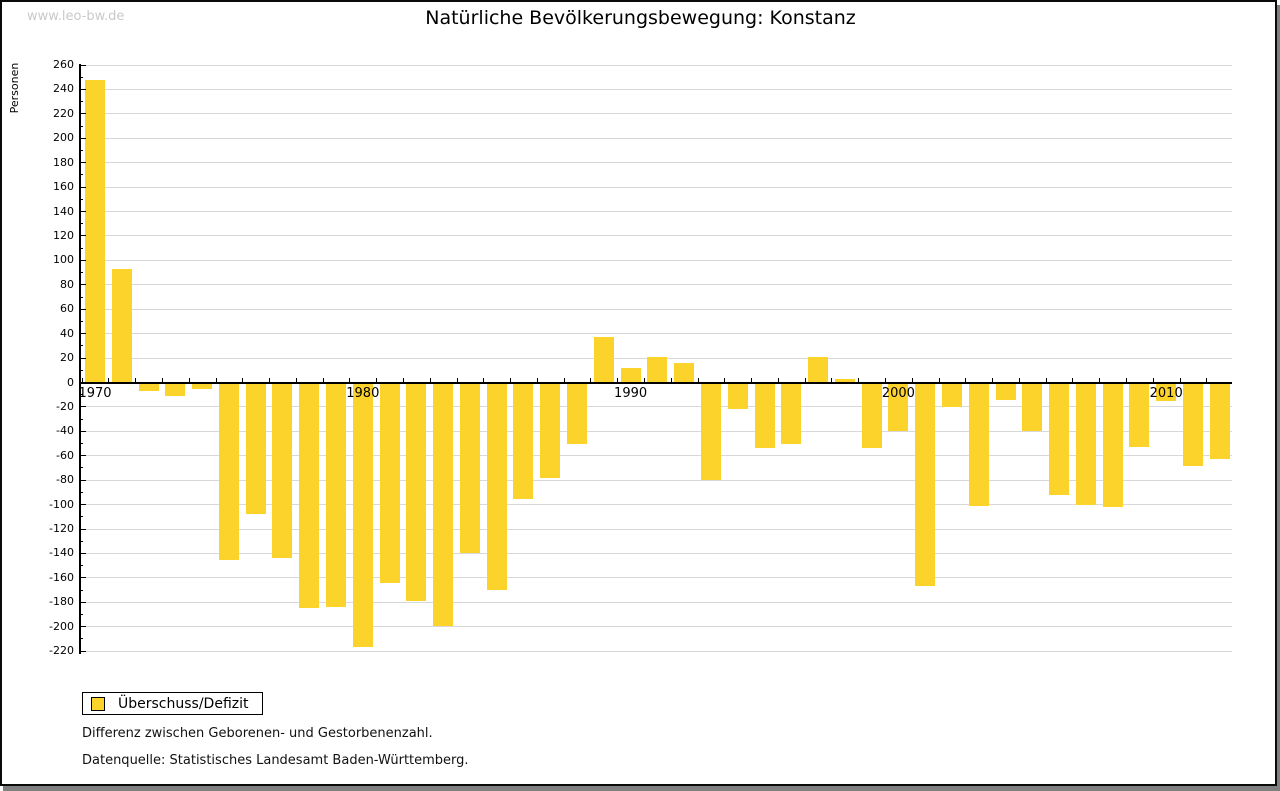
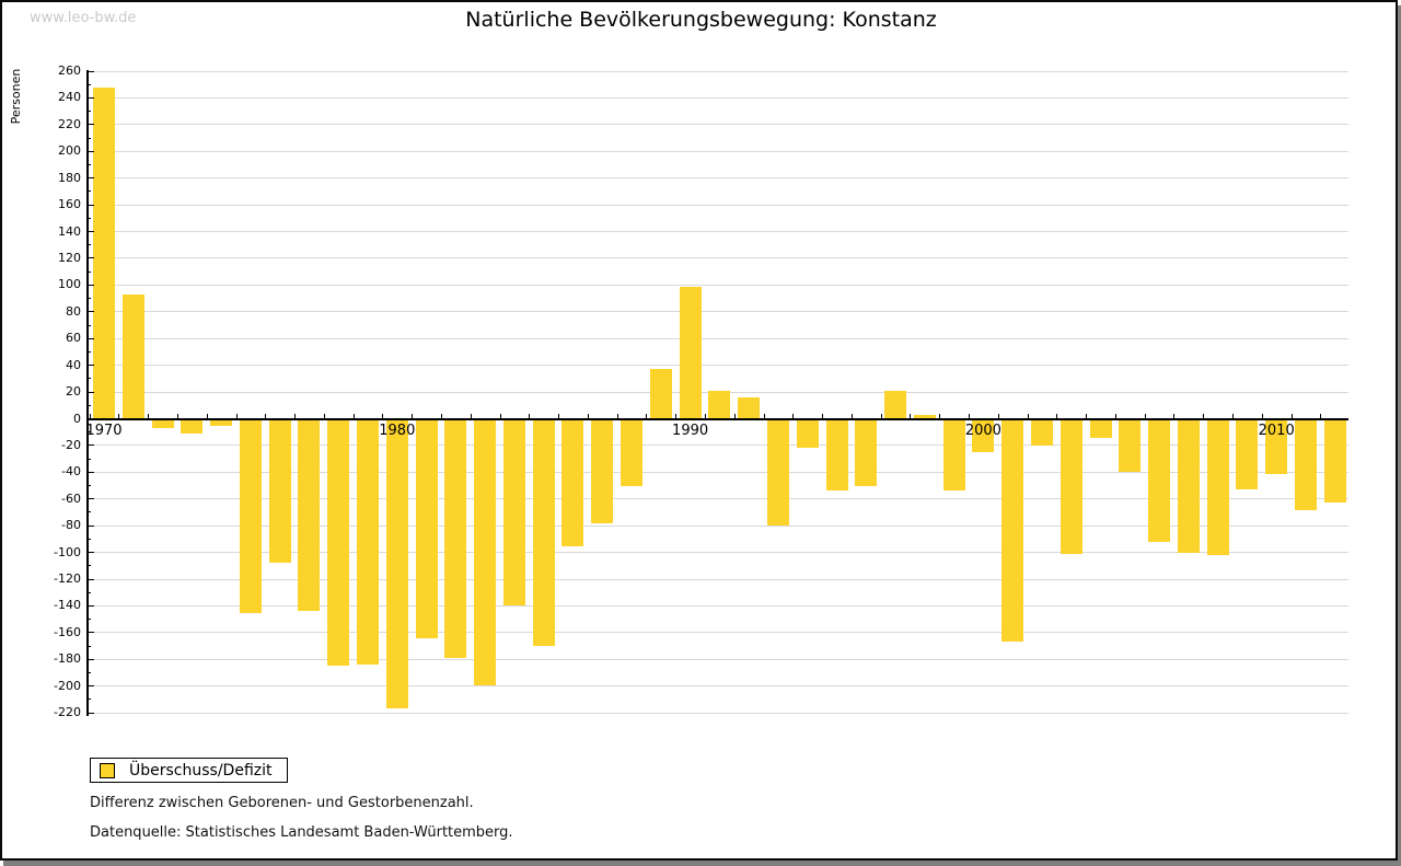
1990: 12 -> 99
2000: -40 -> -25
2010: -15 -> -41
